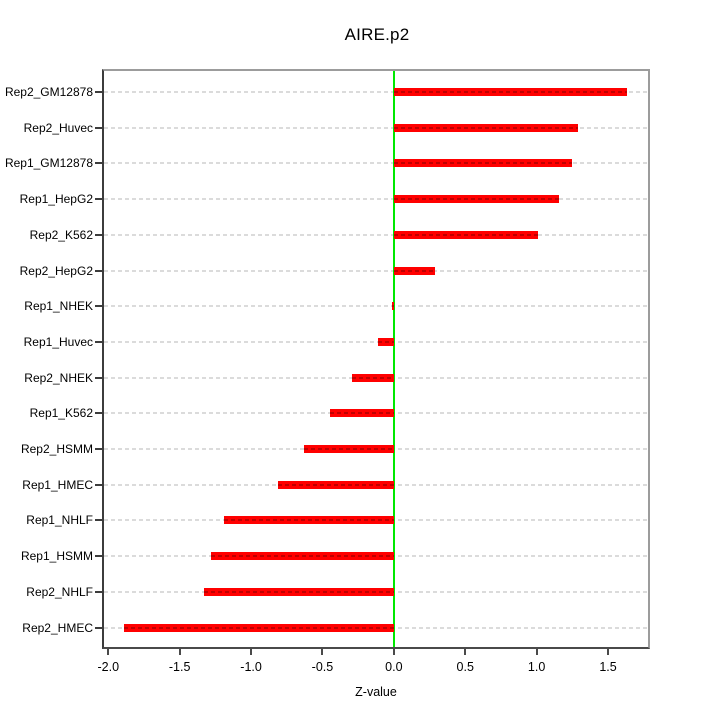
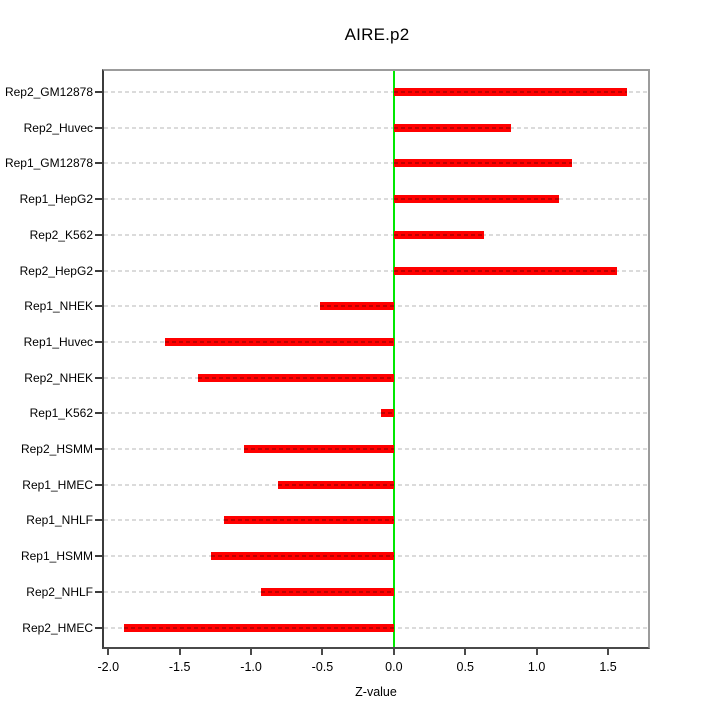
Rep2_Huvec: 1.29 -> 0.82
Rep2_K562: 1.01 -> 0.63
Rep2_HepG2: 0.29 -> 1.56
Rep1_NHEK: -0.01 -> -0.52
Rep1_Huvec: -0.11 -> -1.60
Rep2_NHEK: -0.29 -> -1.37
Rep1_K562: -0.45 -> -0.09
Rep2_HSMM: -0.63 -> -1.05
Rep2_NHLF: -1.33 -> -0.93
